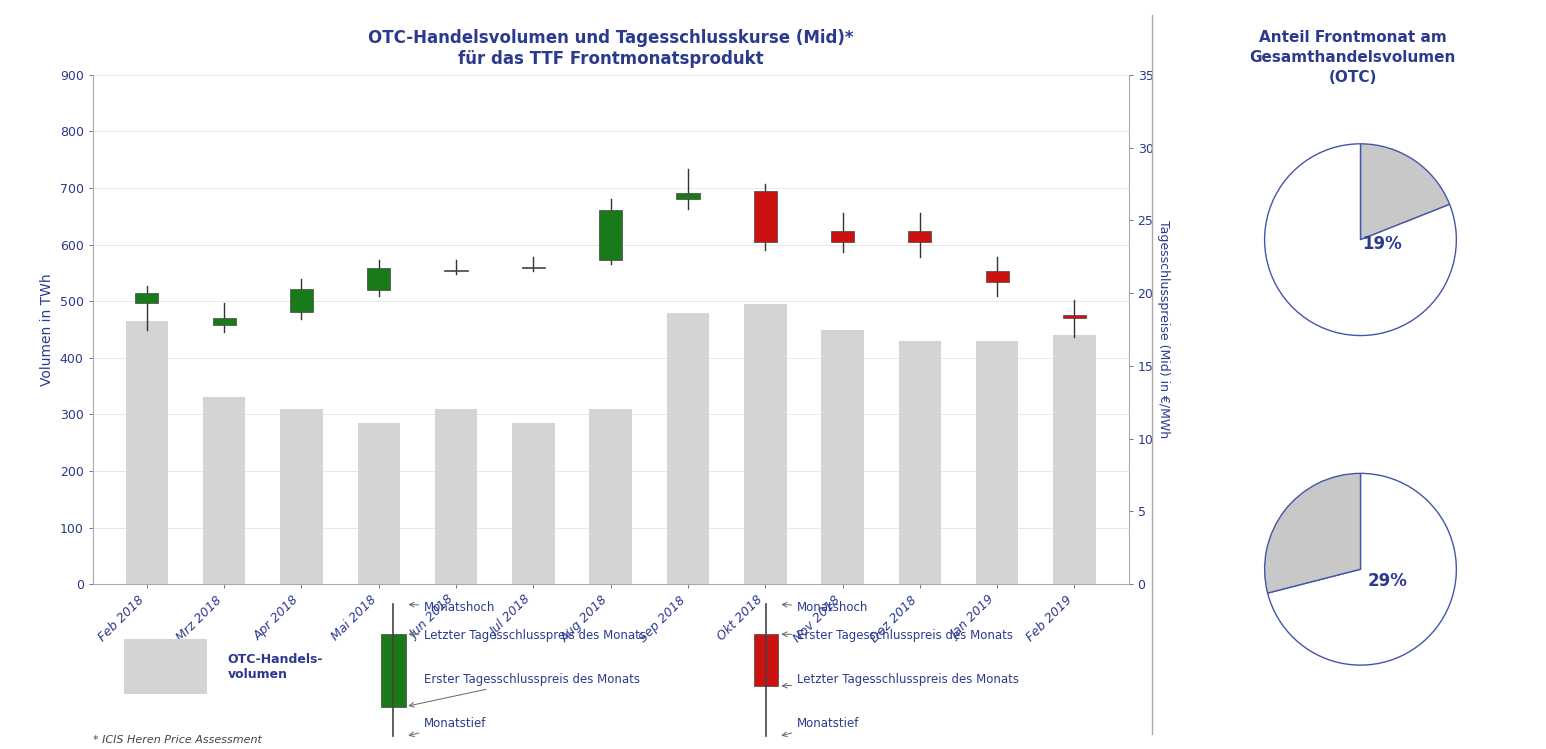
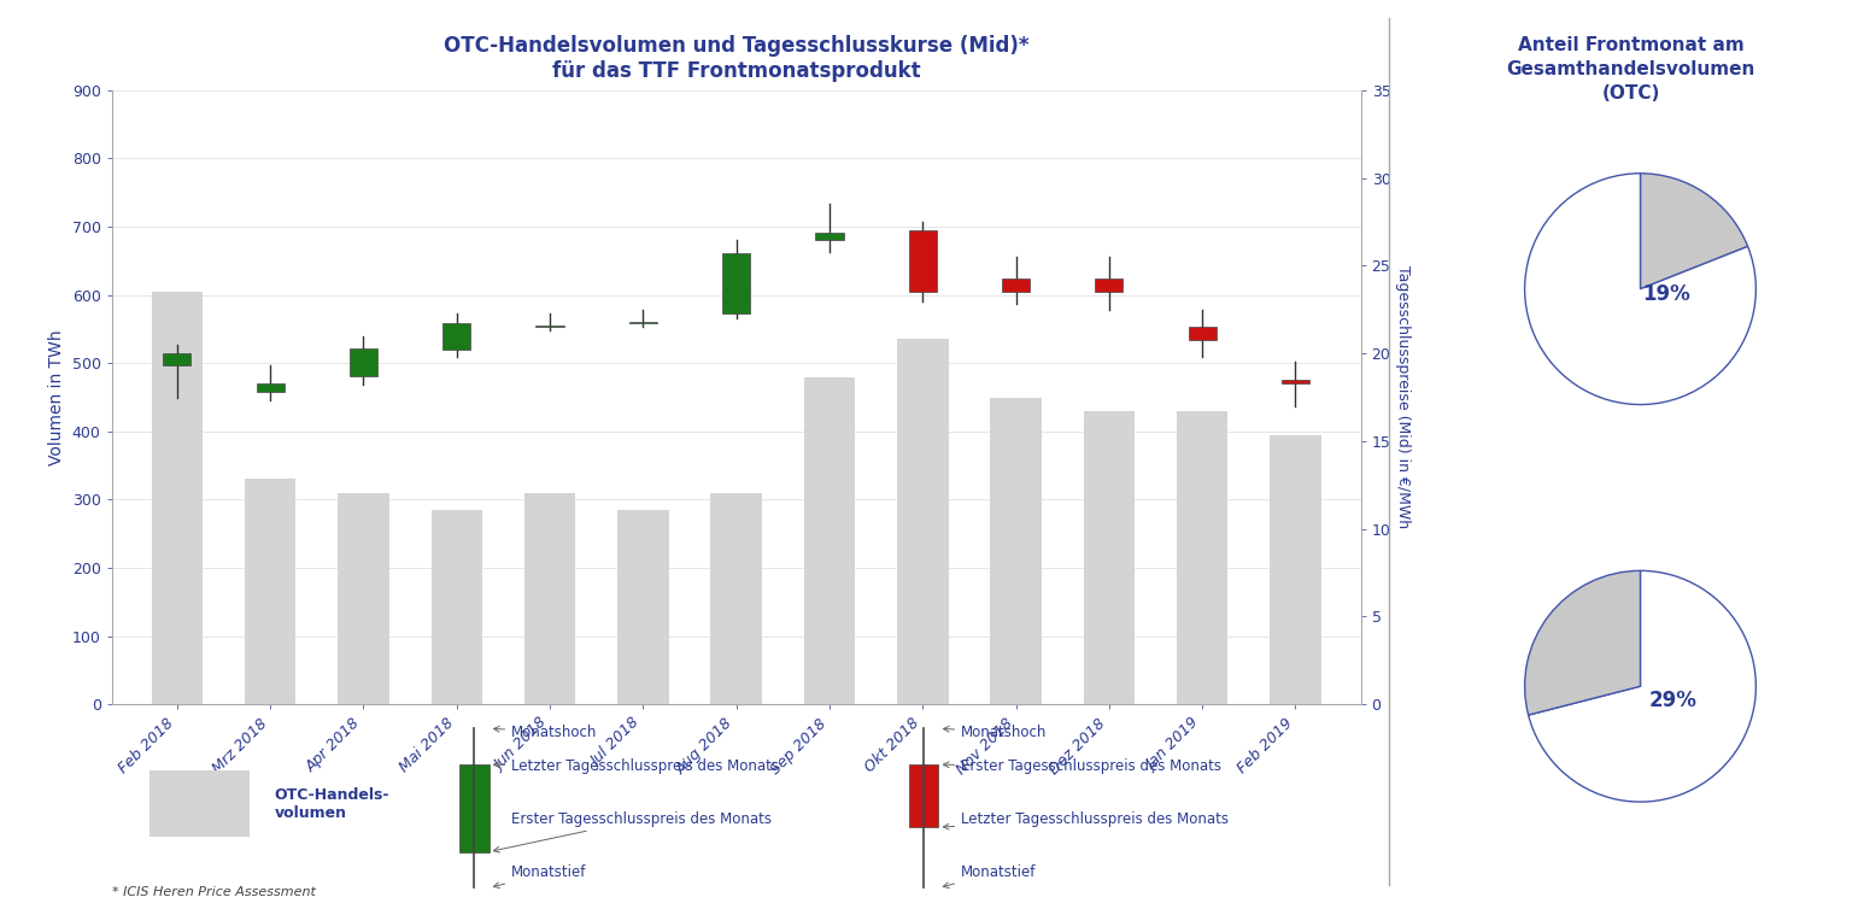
Feb 2018: 465 -> 604
Okt 2018: 495 -> 536
Feb 2019: 440 -> 394
